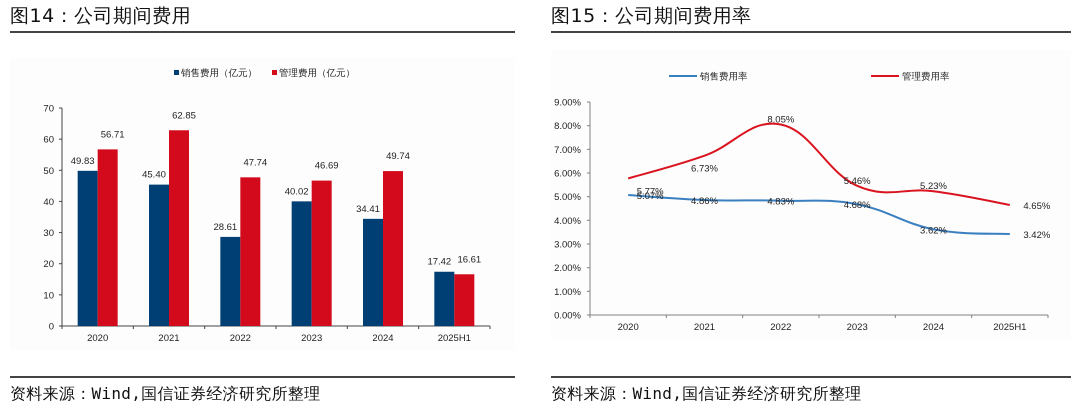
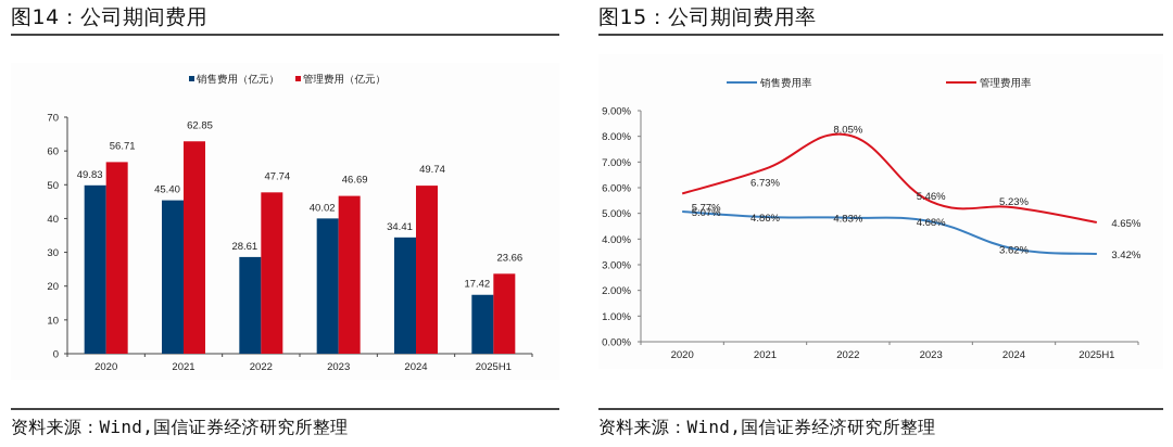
图14：公司期间费用/管理费用（亿元）/2025H1: 16.61 -> 23.66
